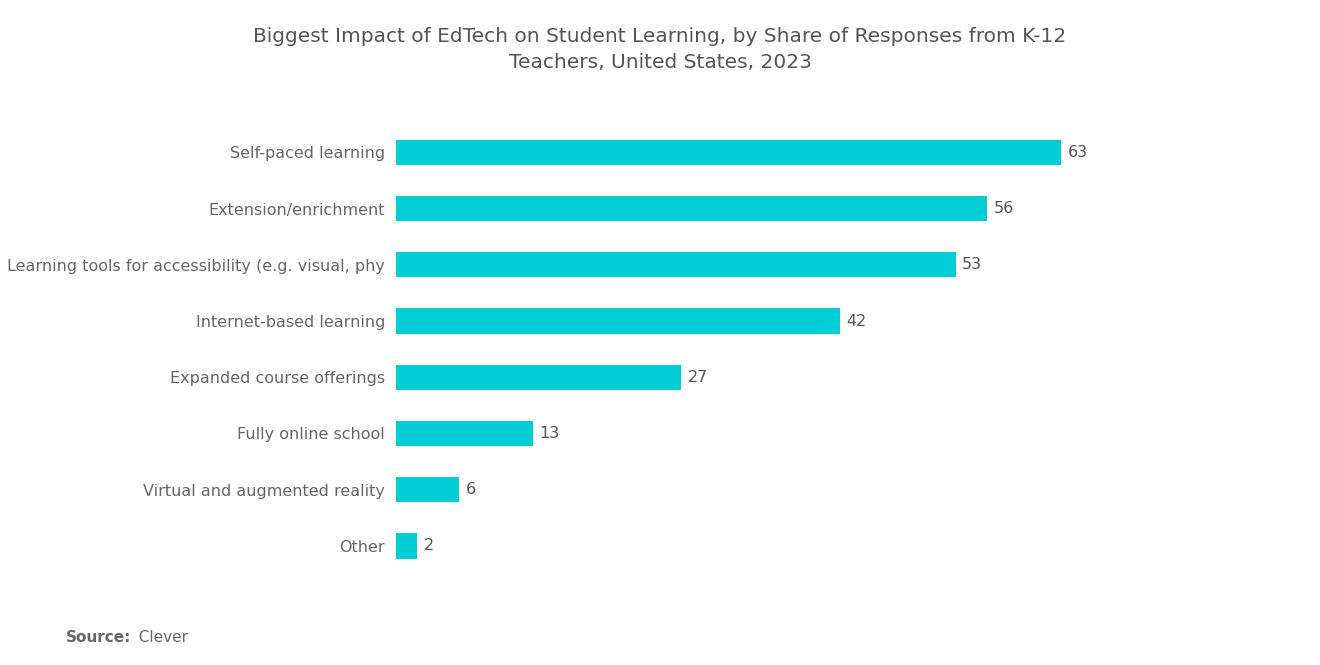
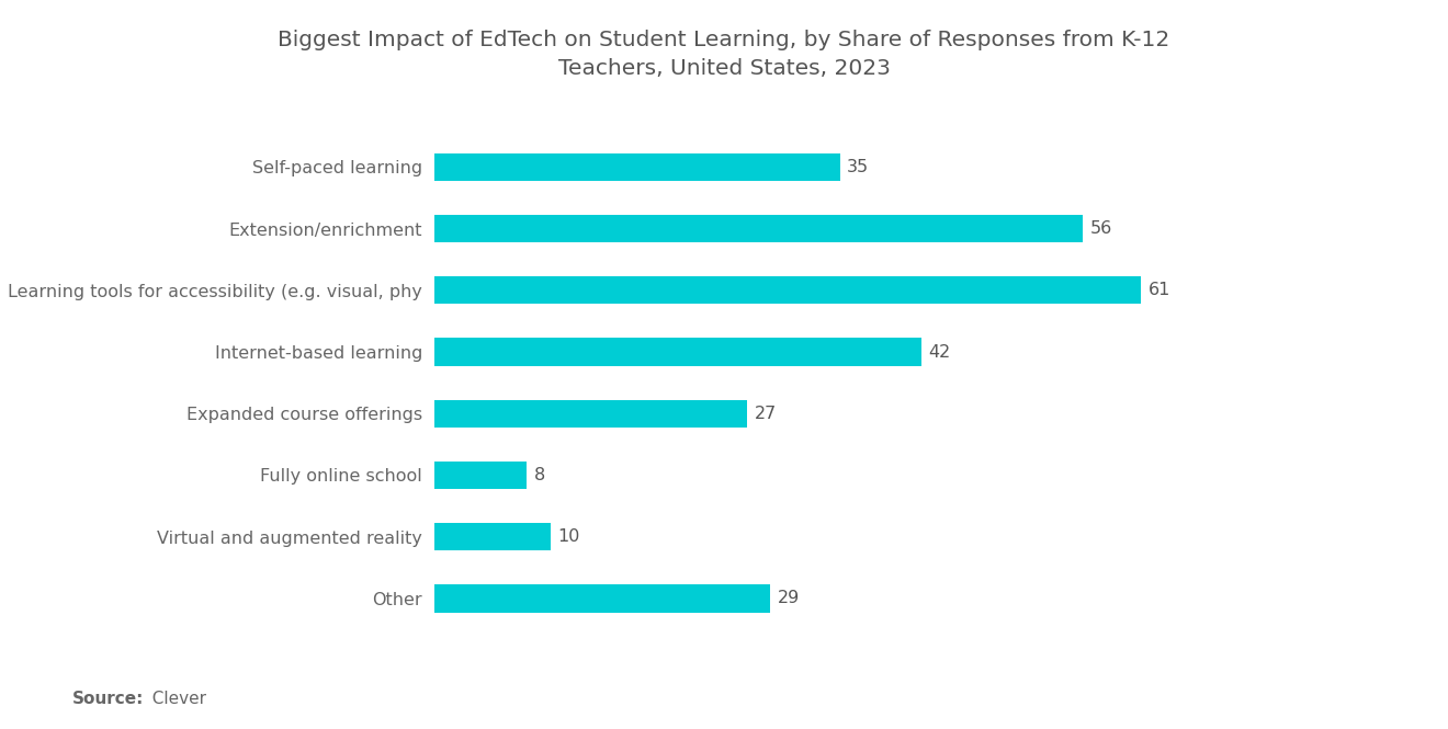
Self-paced learning: 63 -> 35
Learning tools for accessibility (e.g. visual, phy: 53 -> 61
Fully online school: 13 -> 8
Virtual and augmented reality: 6 -> 10
Other: 2 -> 29
